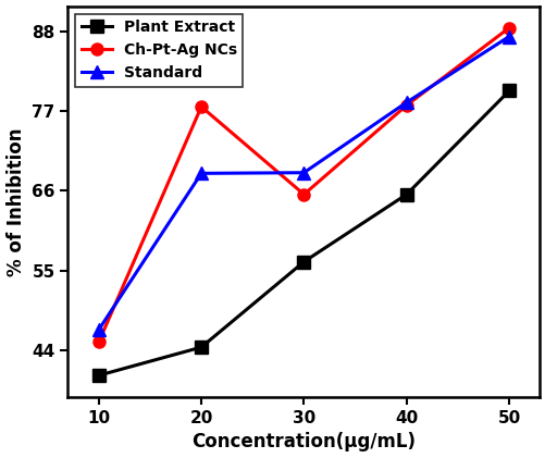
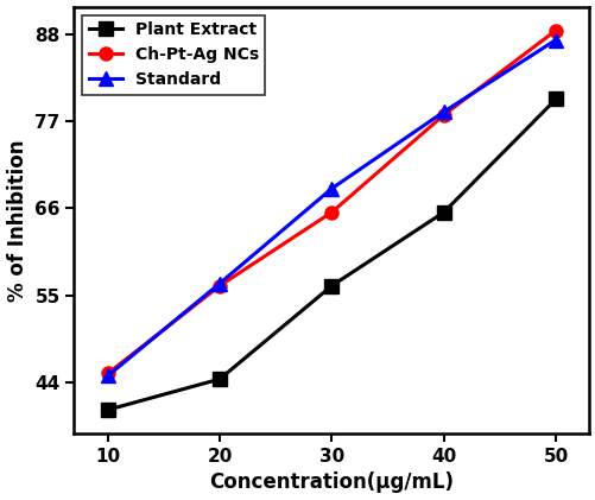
Standard/10: 46.8 -> 44.8
Ch-Pt-Ag NCs/20: 77.6 -> 56.2
Standard/20: 68.4 -> 56.5
